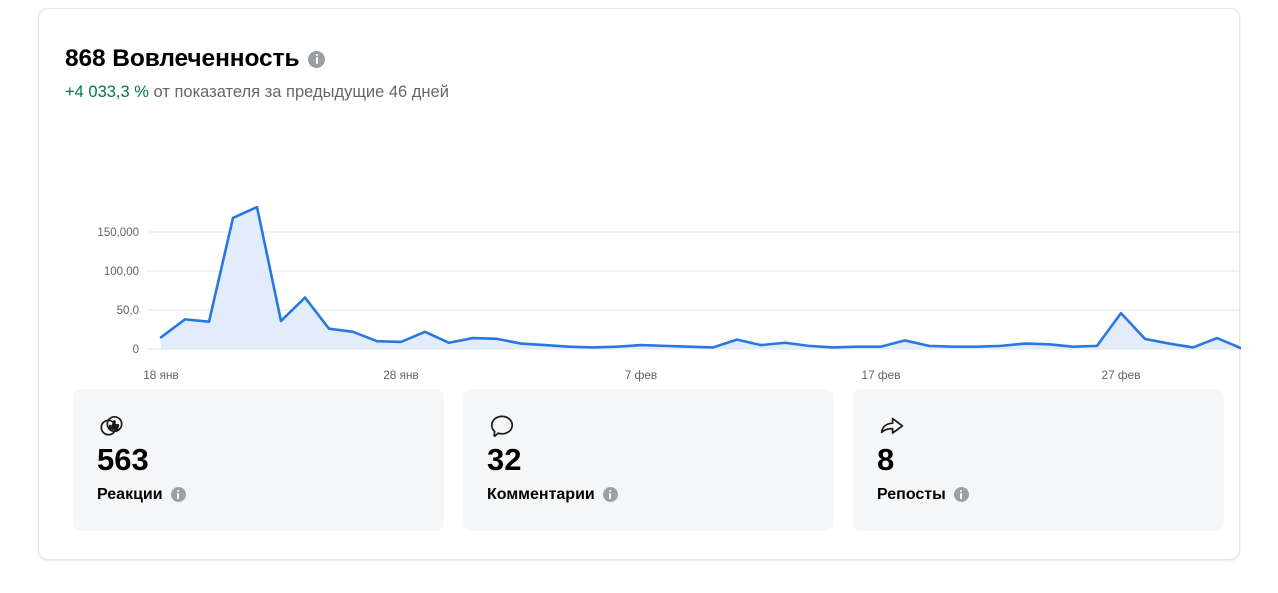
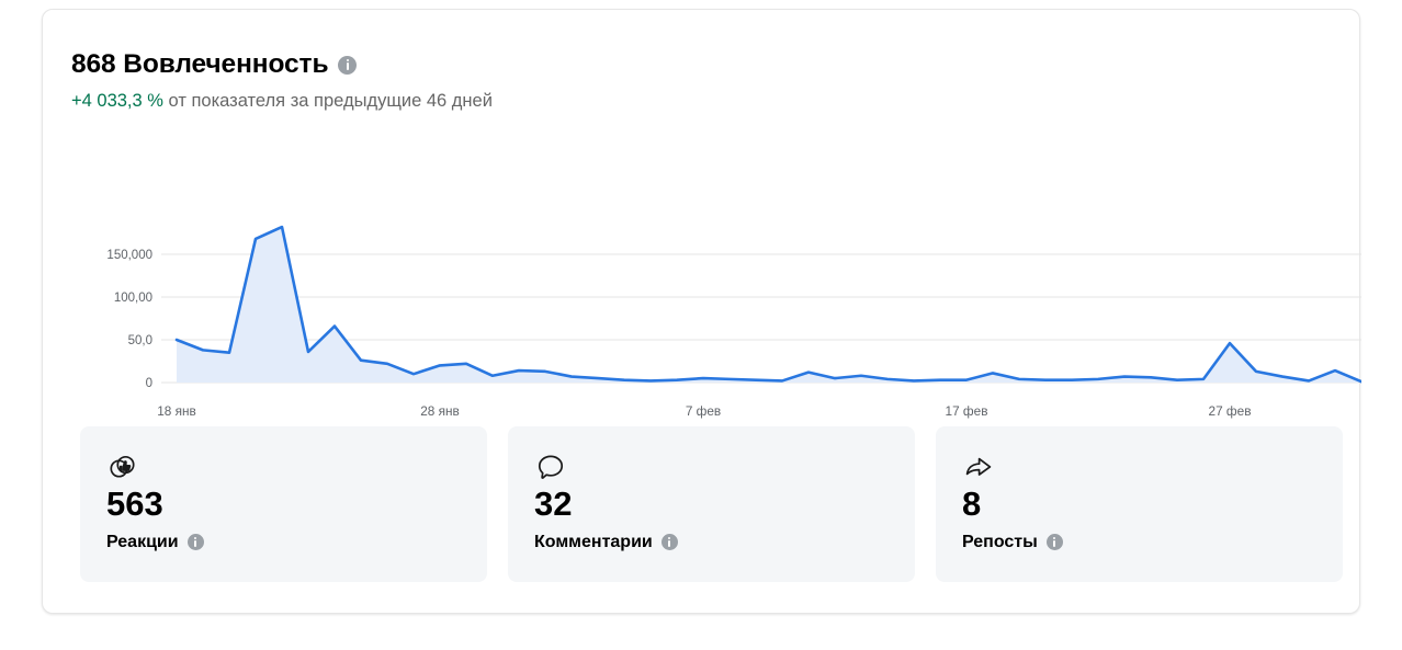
18 янв: 20 -> 50
28 янв: 10 -> 20
